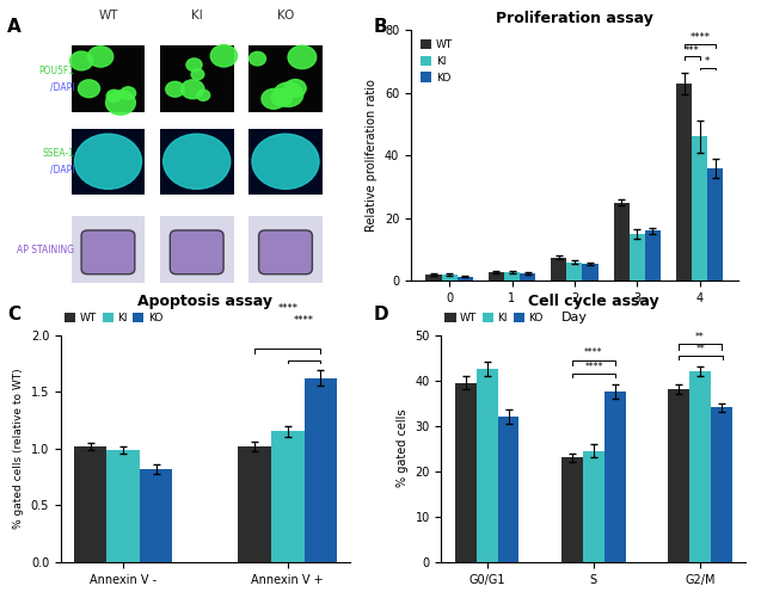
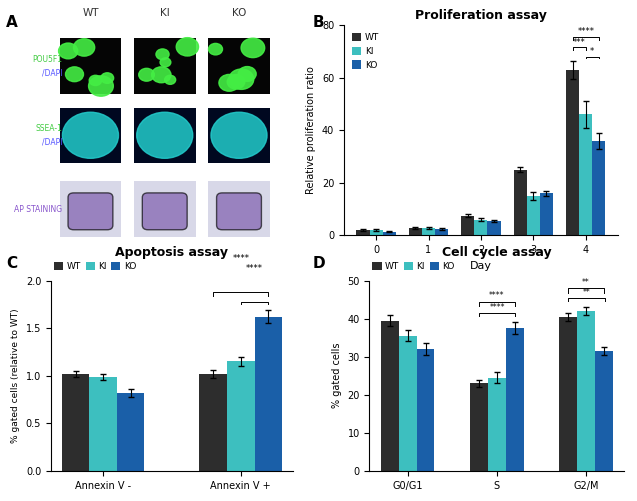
Cell cycle assay/KI/G0/G1: 42.5 -> 35.5
Cell cycle assay/WT/G2/M: 38.0 -> 40.5
Cell cycle assay/KO/G2/M: 34.0 -> 31.5
